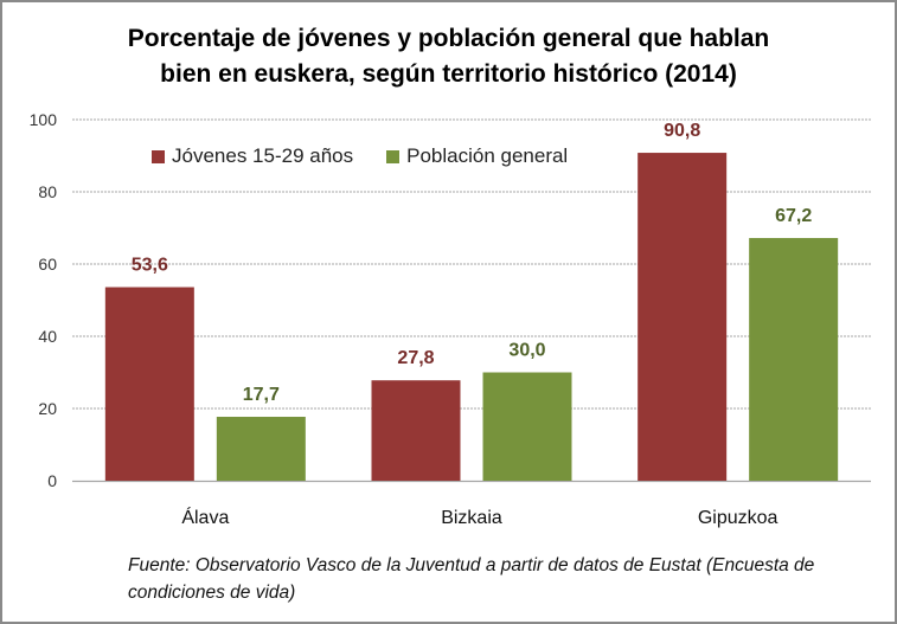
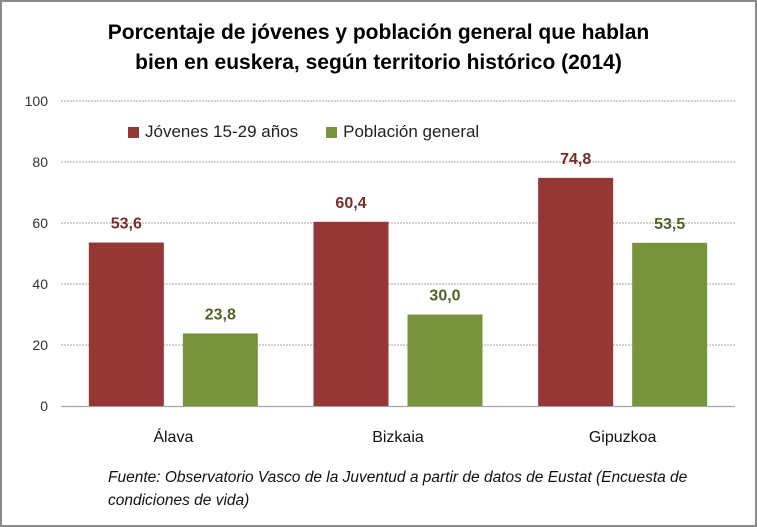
Población general/Álava: 17,7 -> 23,8
Jóvenes 15-29 años/Bizkaia: 27,8 -> 60,4
Jóvenes 15-29 años/Gipuzkoa: 90,8 -> 74,8
Población general/Gipuzkoa: 67,2 -> 53,5
